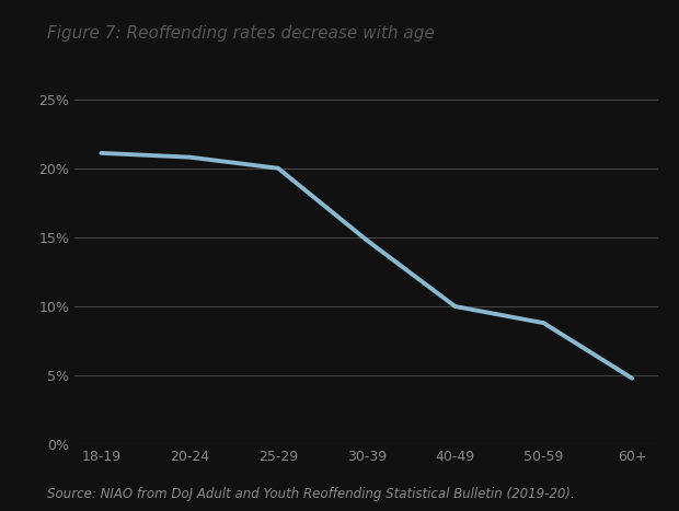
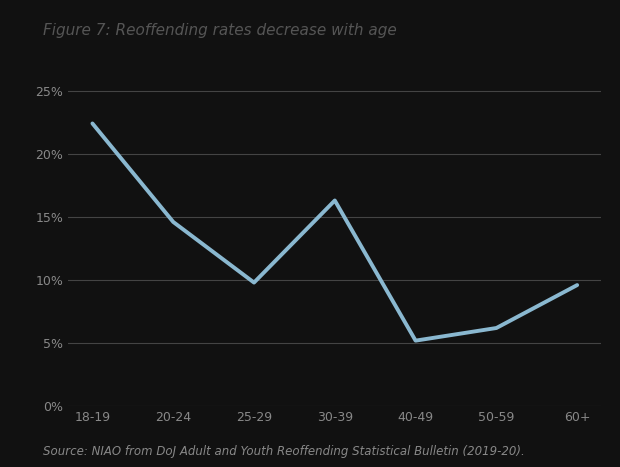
18-19: 21.1% -> 22.4%
20-24: 20.8% -> 14.6%
25-29: 20.0% -> 9.8%
30-39: 14.8% -> 16.3%
40-49: 10.0% -> 5.2%
50-59: 8.8% -> 6.2%
60+: 4.8% -> 9.6%
